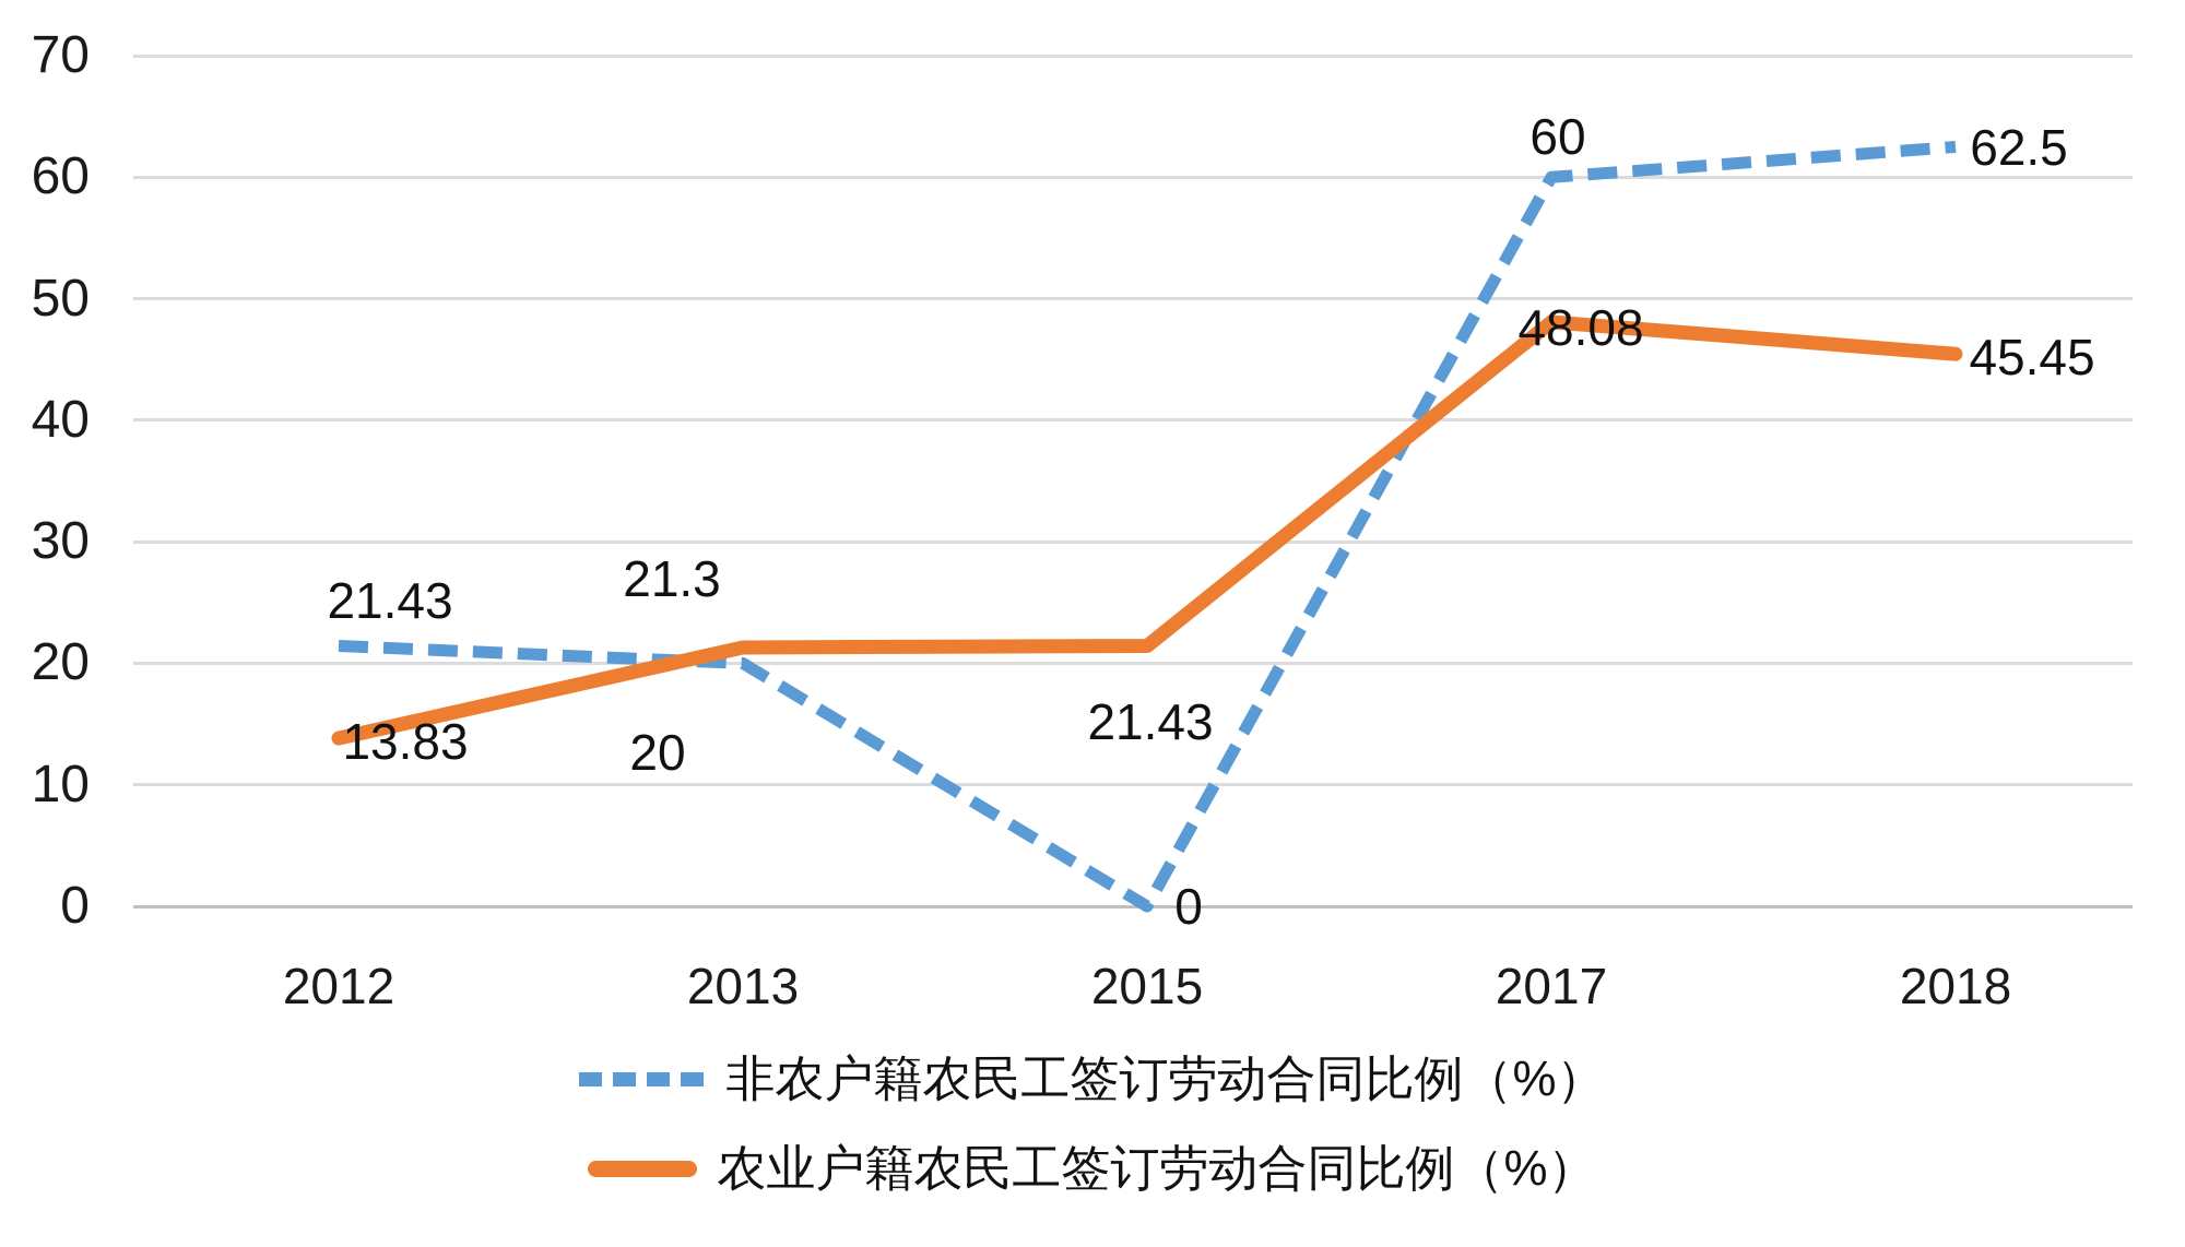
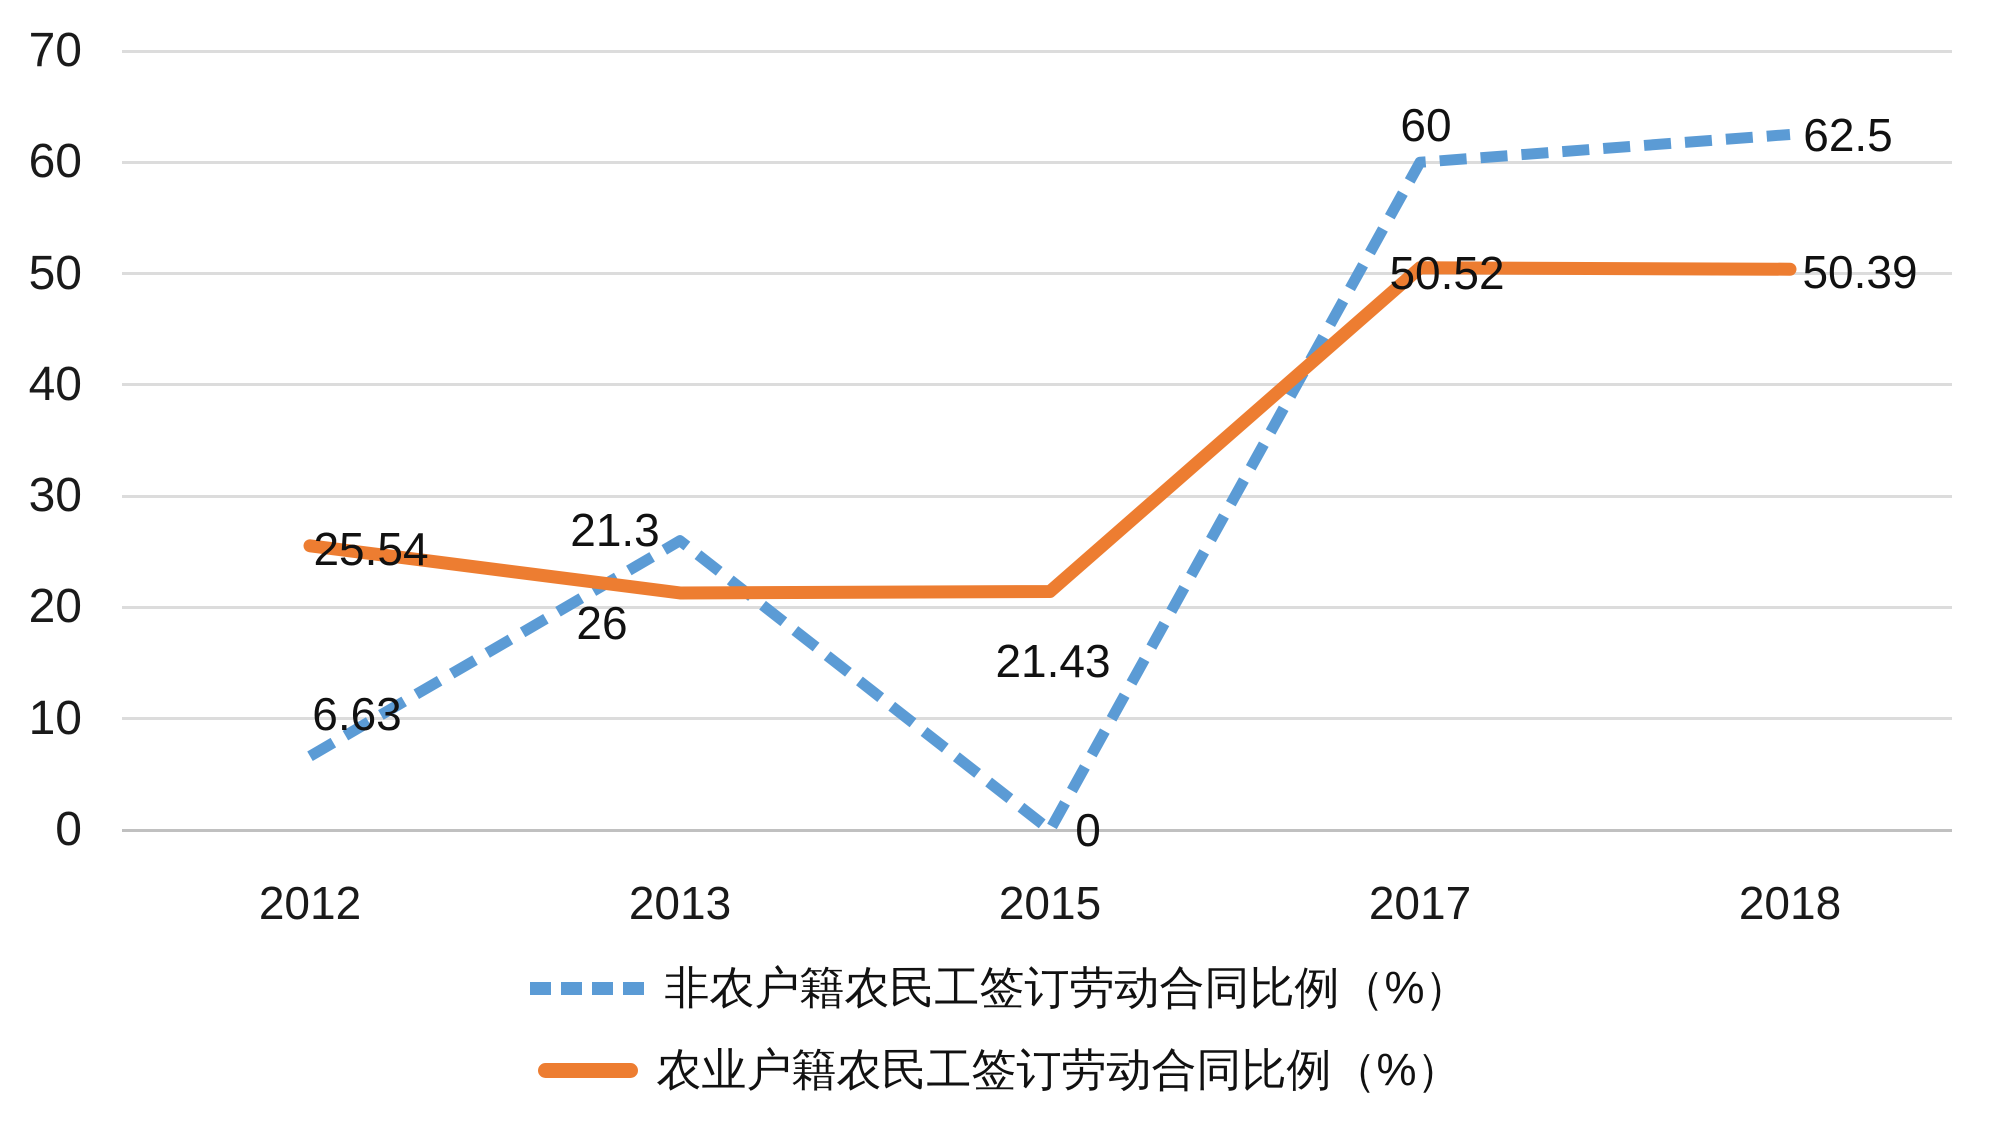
非农户籍农民工签订劳动合同比例（%）/2012: 21.43 -> 6.63
农业户籍农民工签订劳动合同比例（%）/2012: 13.83 -> 25.54
非农户籍农民工签订劳动合同比例（%）/2013: 20 -> 26
农业户籍农民工签订劳动合同比例（%）/2017: 48.08 -> 50.52
农业户籍农民工签订劳动合同比例（%）/2018: 45.45 -> 50.39
